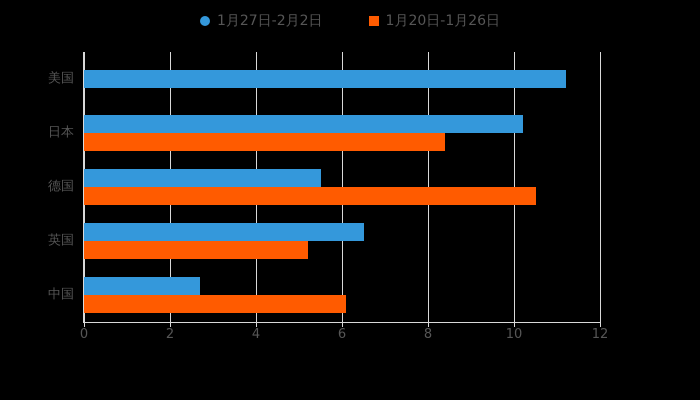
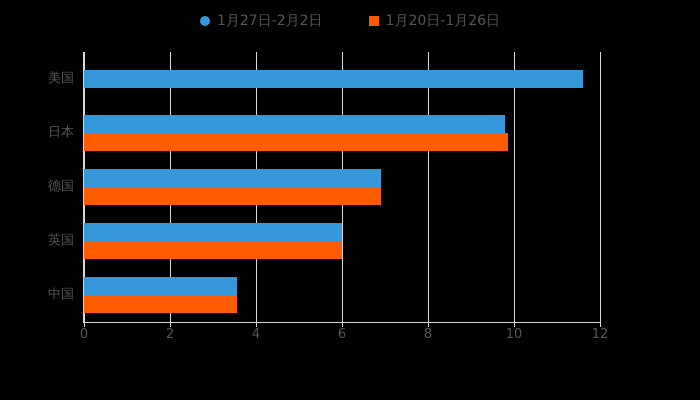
1月27日-2月2日/美国: 11.2 -> 11.6
1月27日-2月2日/日本: 10.2 -> 9.8
1月20日-1月26日/日本: 8.4 -> 9.8
1月27日-2月2日/德国: 5.5 -> 6.9
1月20日-1月26日/德国: 10.5 -> 6.9
1月27日-2月2日/英国: 6.5 -> 6.0
1月20日-1月26日/英国: 5.2 -> 6.0
1月27日-2月2日/中国: 2.7 -> 3.5
1月20日-1月26日/中国: 6.1 -> 3.5
